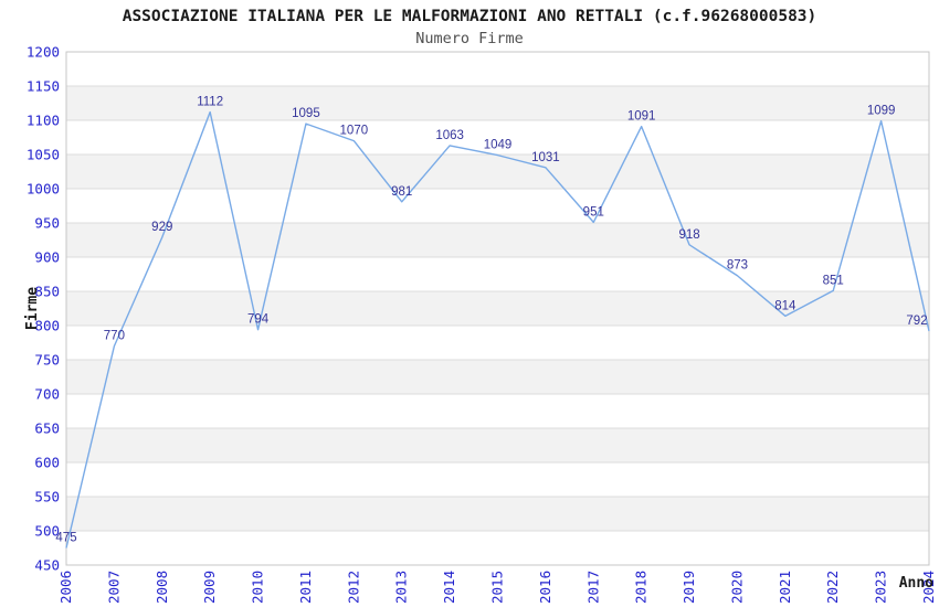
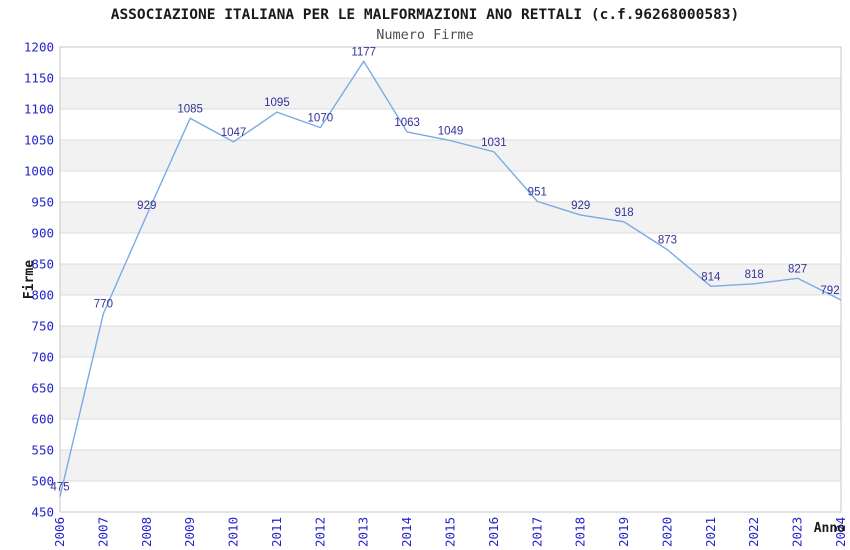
2009: 1112 -> 1085
2010: 794 -> 1047
2013: 981 -> 1177
2018: 1091 -> 929
2022: 851 -> 818
2023: 1099 -> 827
